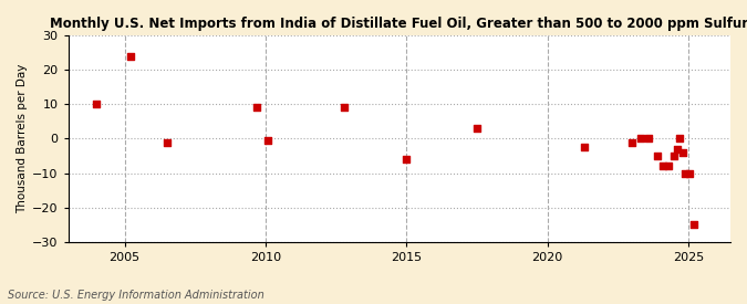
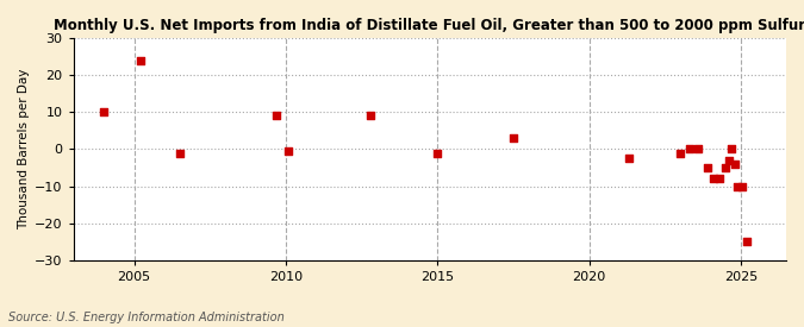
2015: -6.0 -> -1.0
